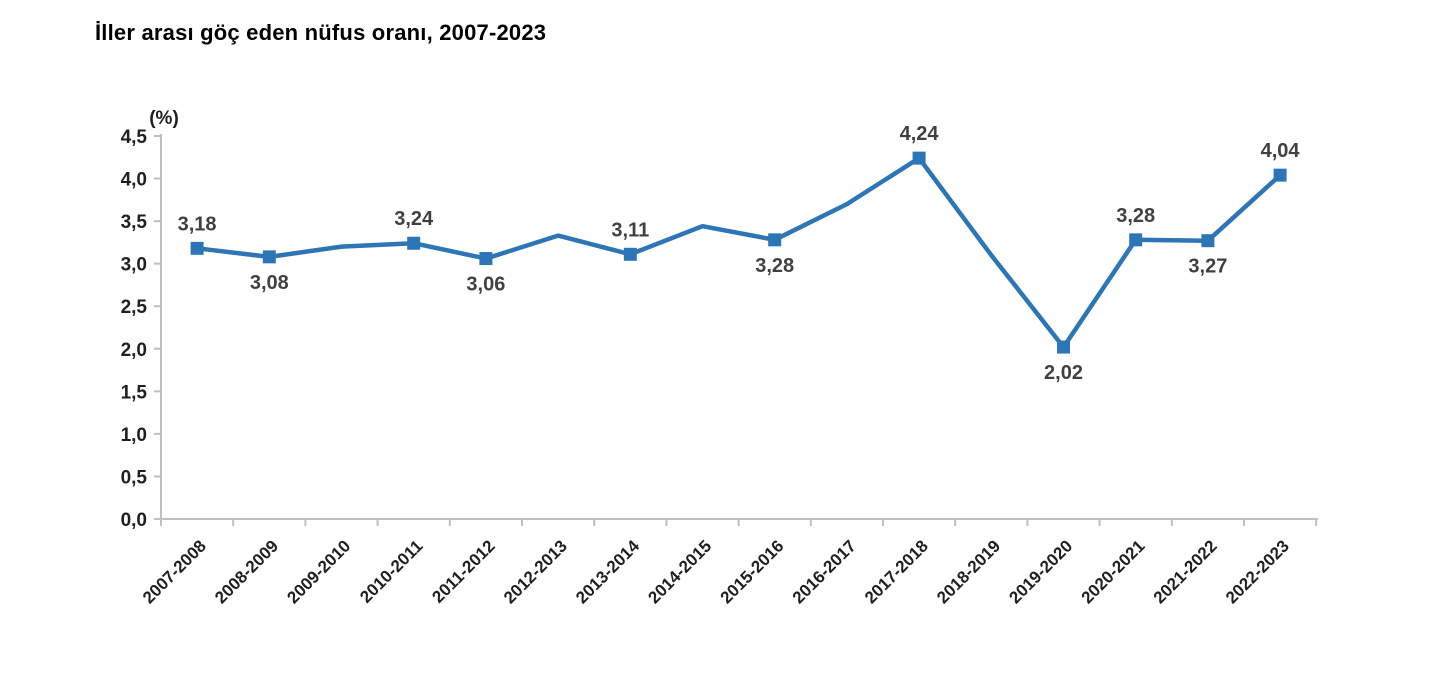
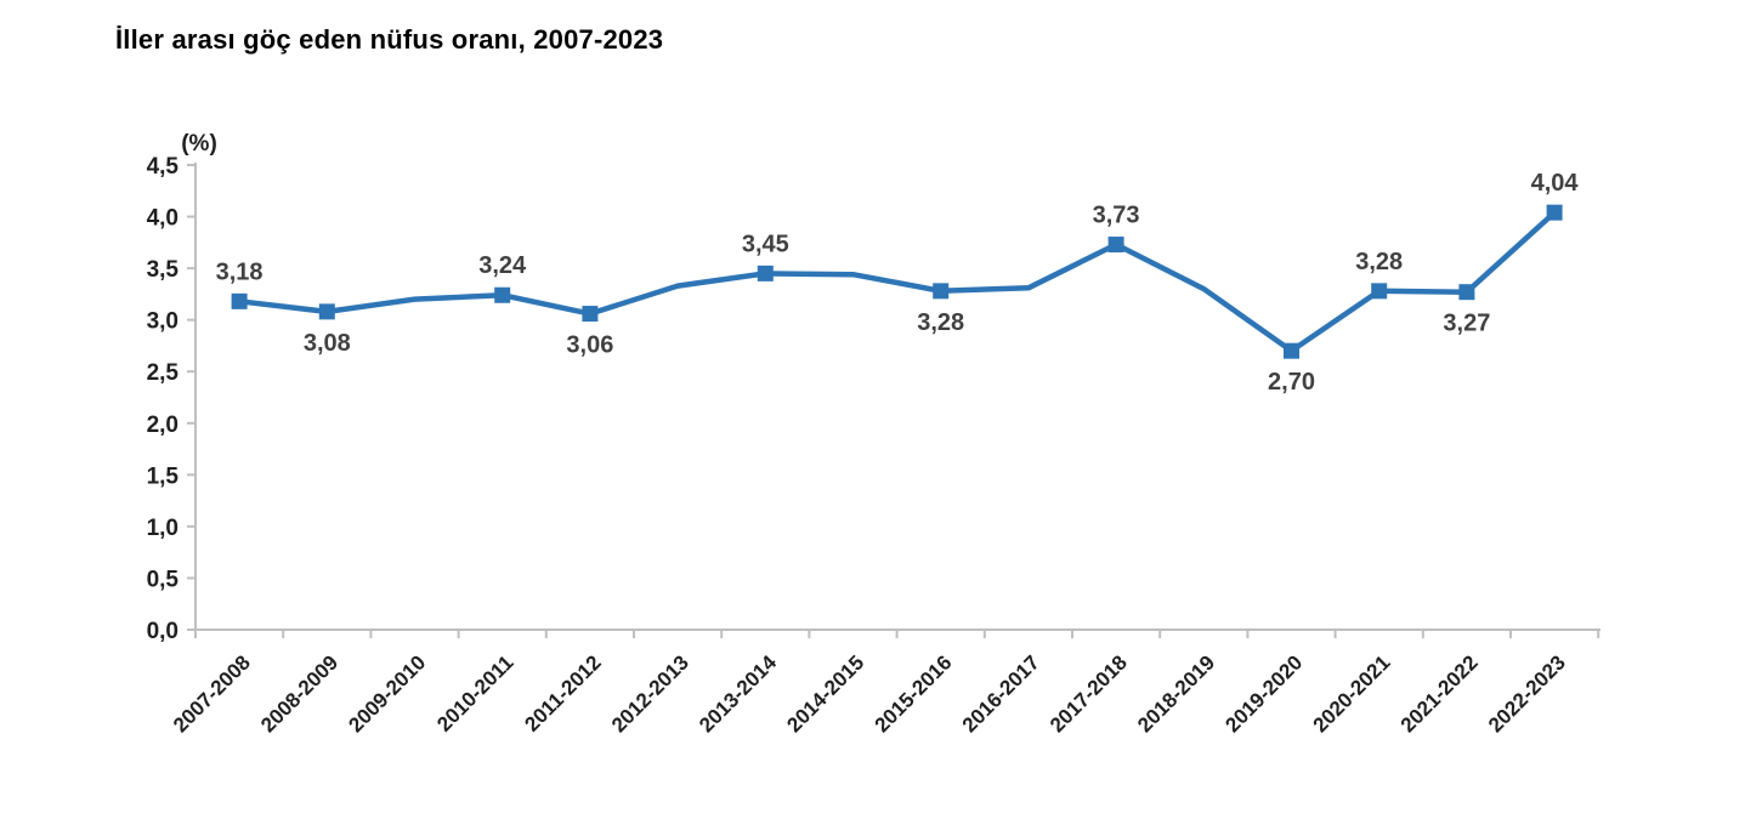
2013-2014: 3,11 -> 3,45
2016-2017: 3,7 -> 3,3
2017-2018: 4,24 -> 3,73
2018-2019: 3,1 -> 3,3
2019-2020: 2,02 -> 2,70
